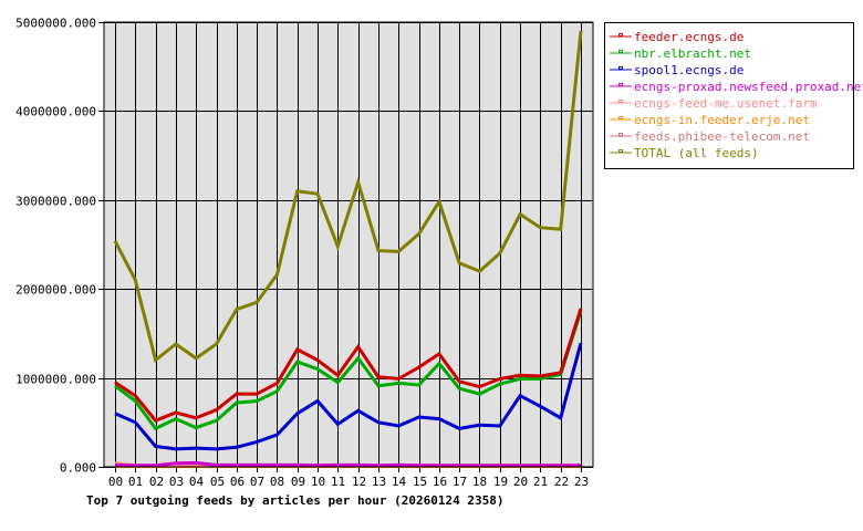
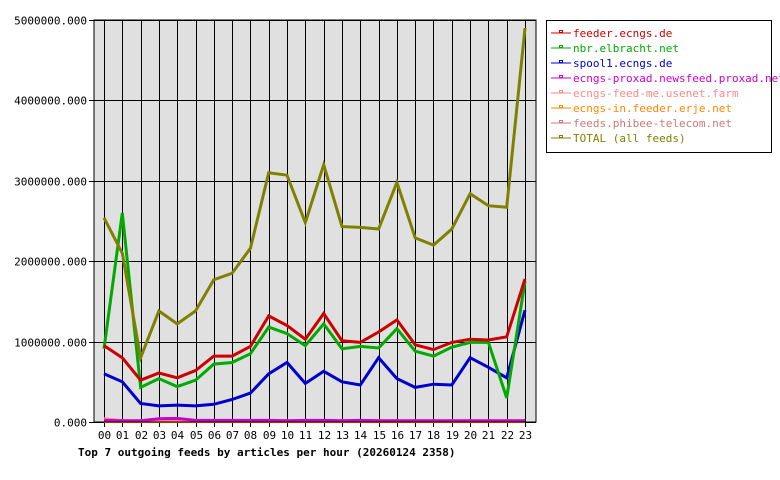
nbr.elbracht.net/01: 700000 -> 2600000
TOTAL (all feeds)/02: 1200000 -> 800000
spool1.ecngs.de/15: 600000 -> 800000
TOTAL (all feeds)/15: 2600000 -> 2400000
nbr.elbracht.net/22: 1000000 -> 300000
